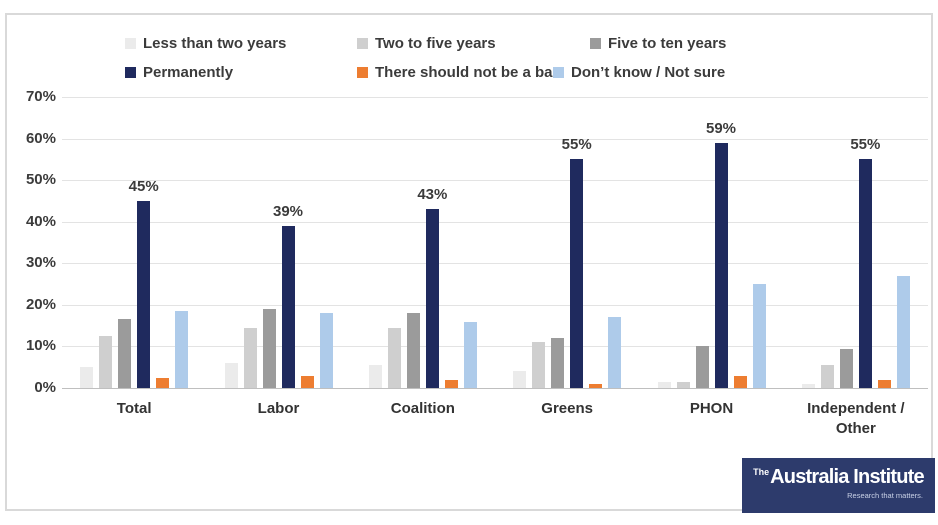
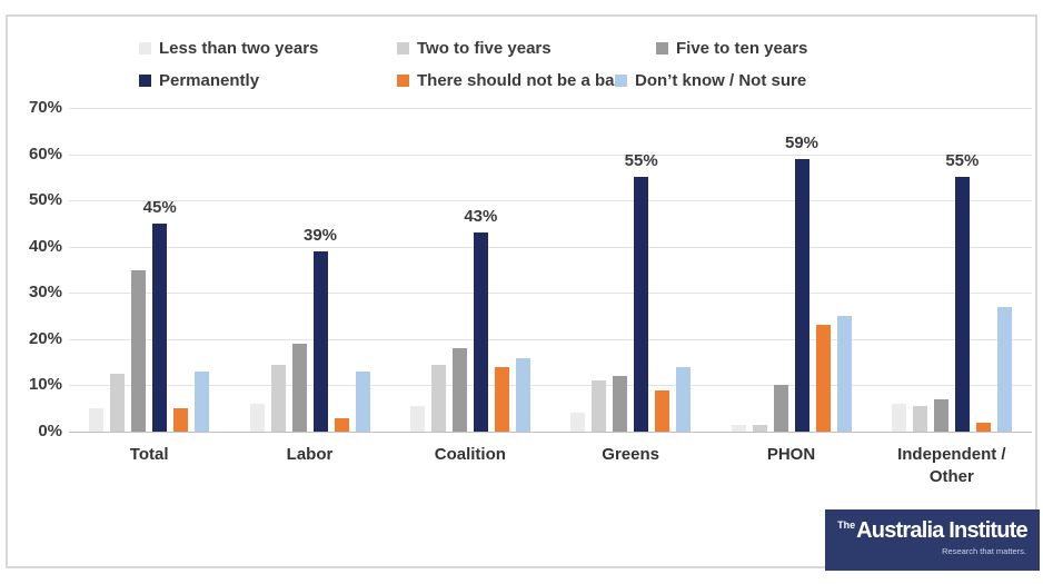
Five to ten years/Total: 16% -> 35%
There should not be a ban/Total: 2% -> 5%
Don’t know / Not sure/Total: 18% -> 13%
Don’t know / Not sure/Labor: 18% -> 13%
There should not be a ban/Coalition: 2% -> 14%
There should not be a ban/Greens: 1% -> 9%
Don’t know / Not sure/Greens: 17% -> 14%
There should not be a ban/PHON: 3% -> 23%
Less than two years/Independent / Other: 1% -> 6%
Five to ten years/Independent / Other: 10% -> 7%
